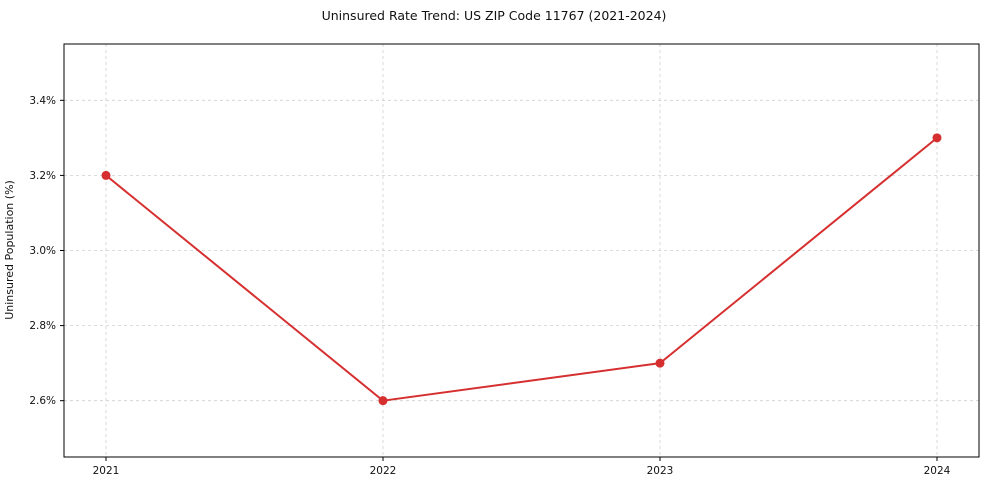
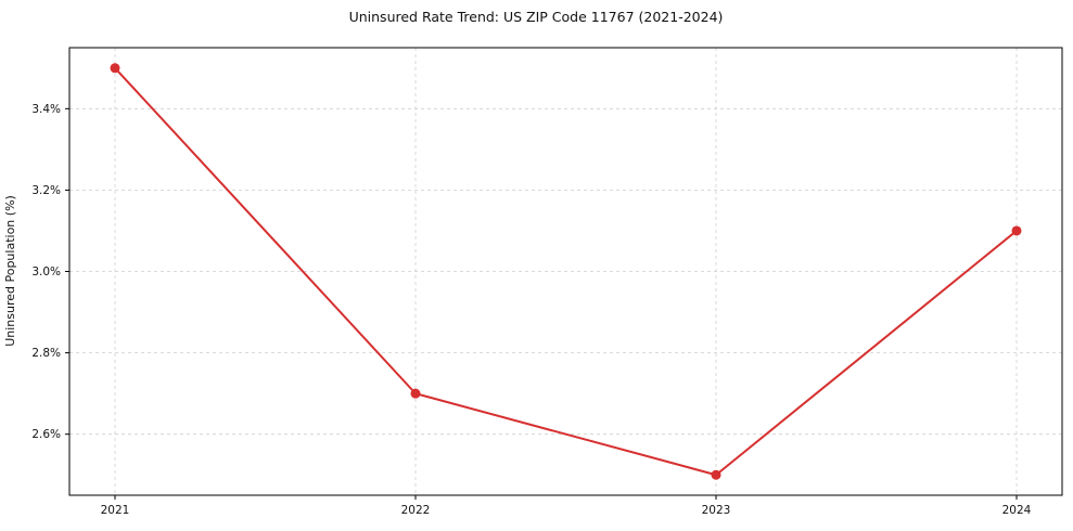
2021: 3.2% -> 3.5%
2022: 2.6% -> 2.7%
2023: 2.7% -> 2.5%
2024: 3.3% -> 3.1%
